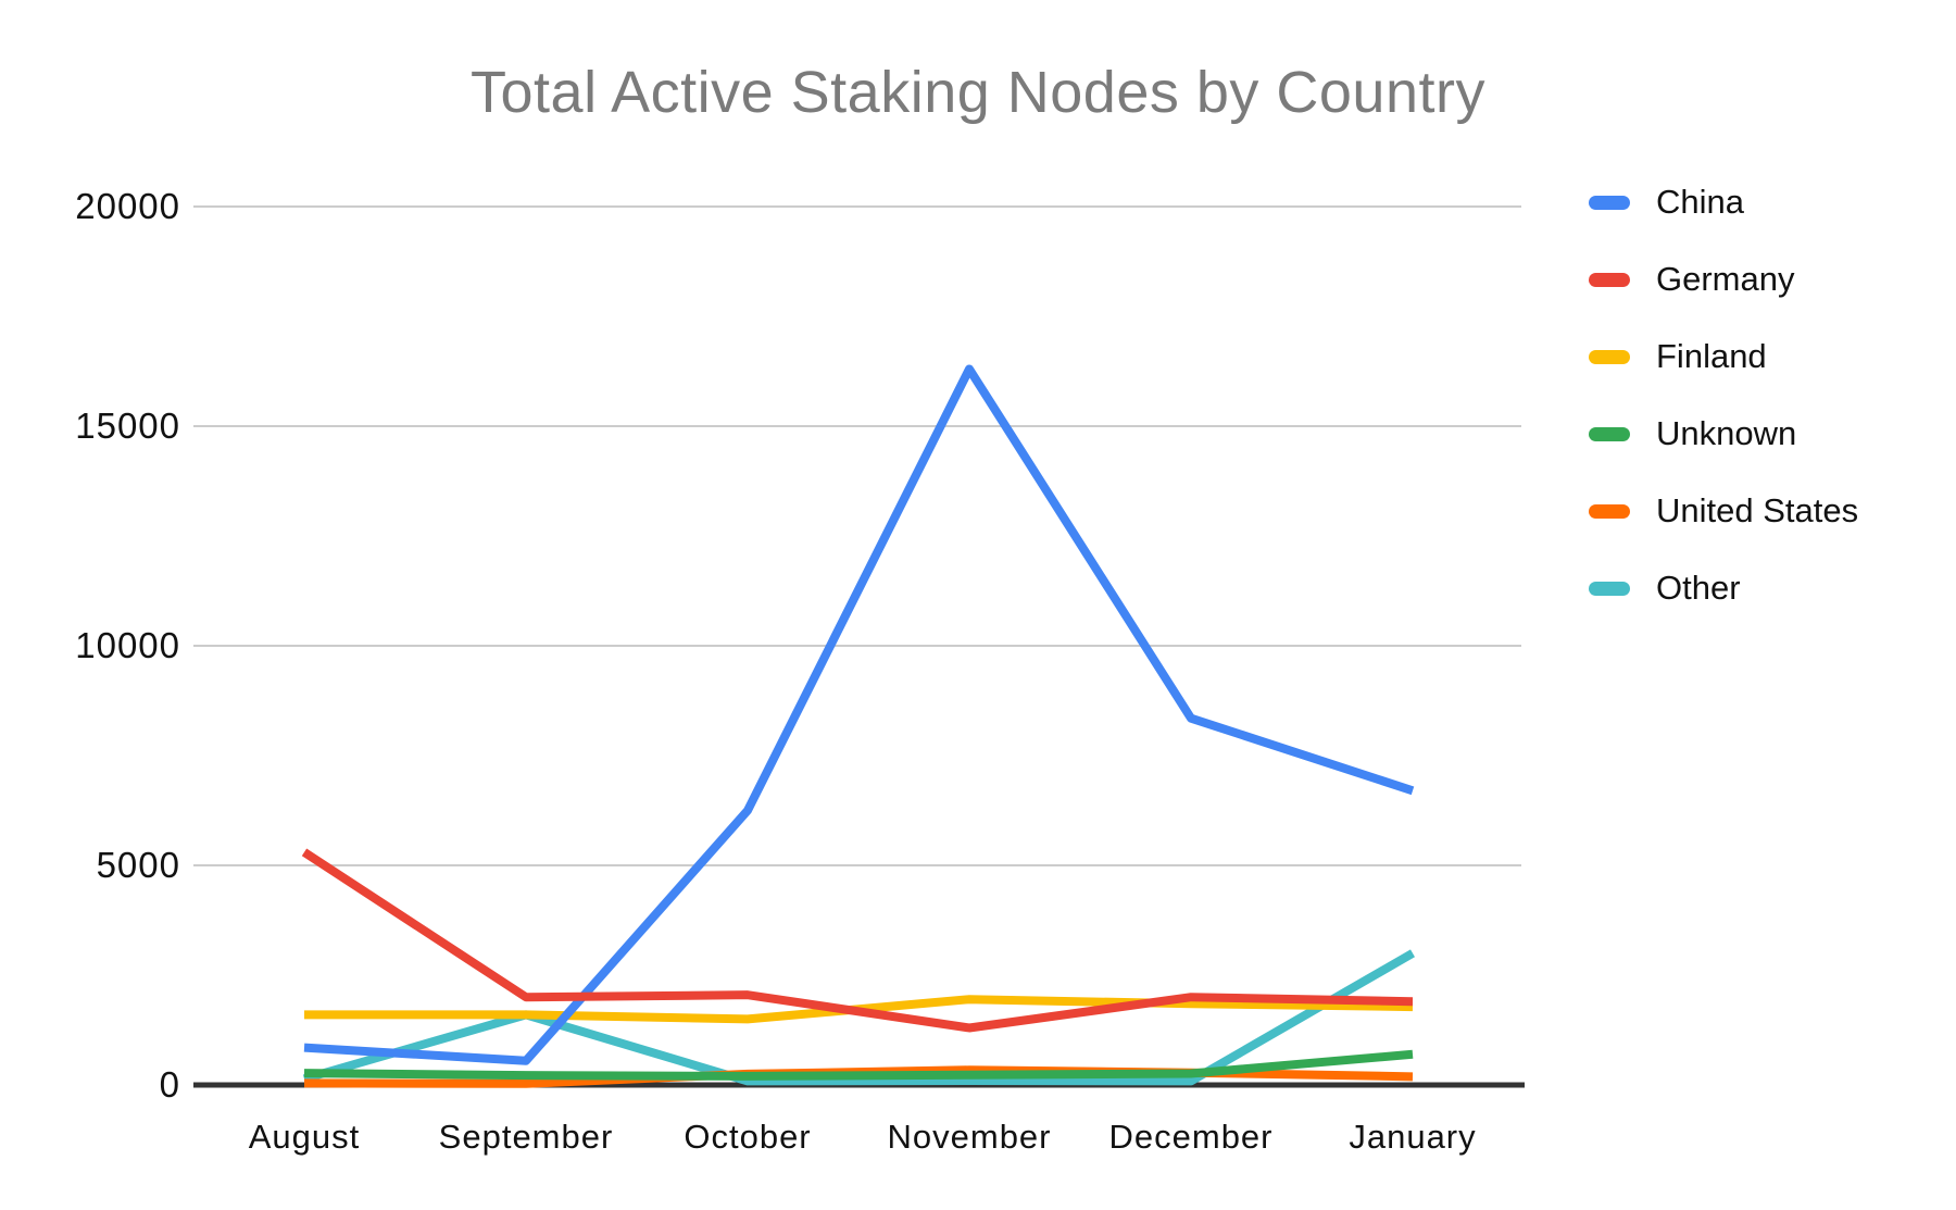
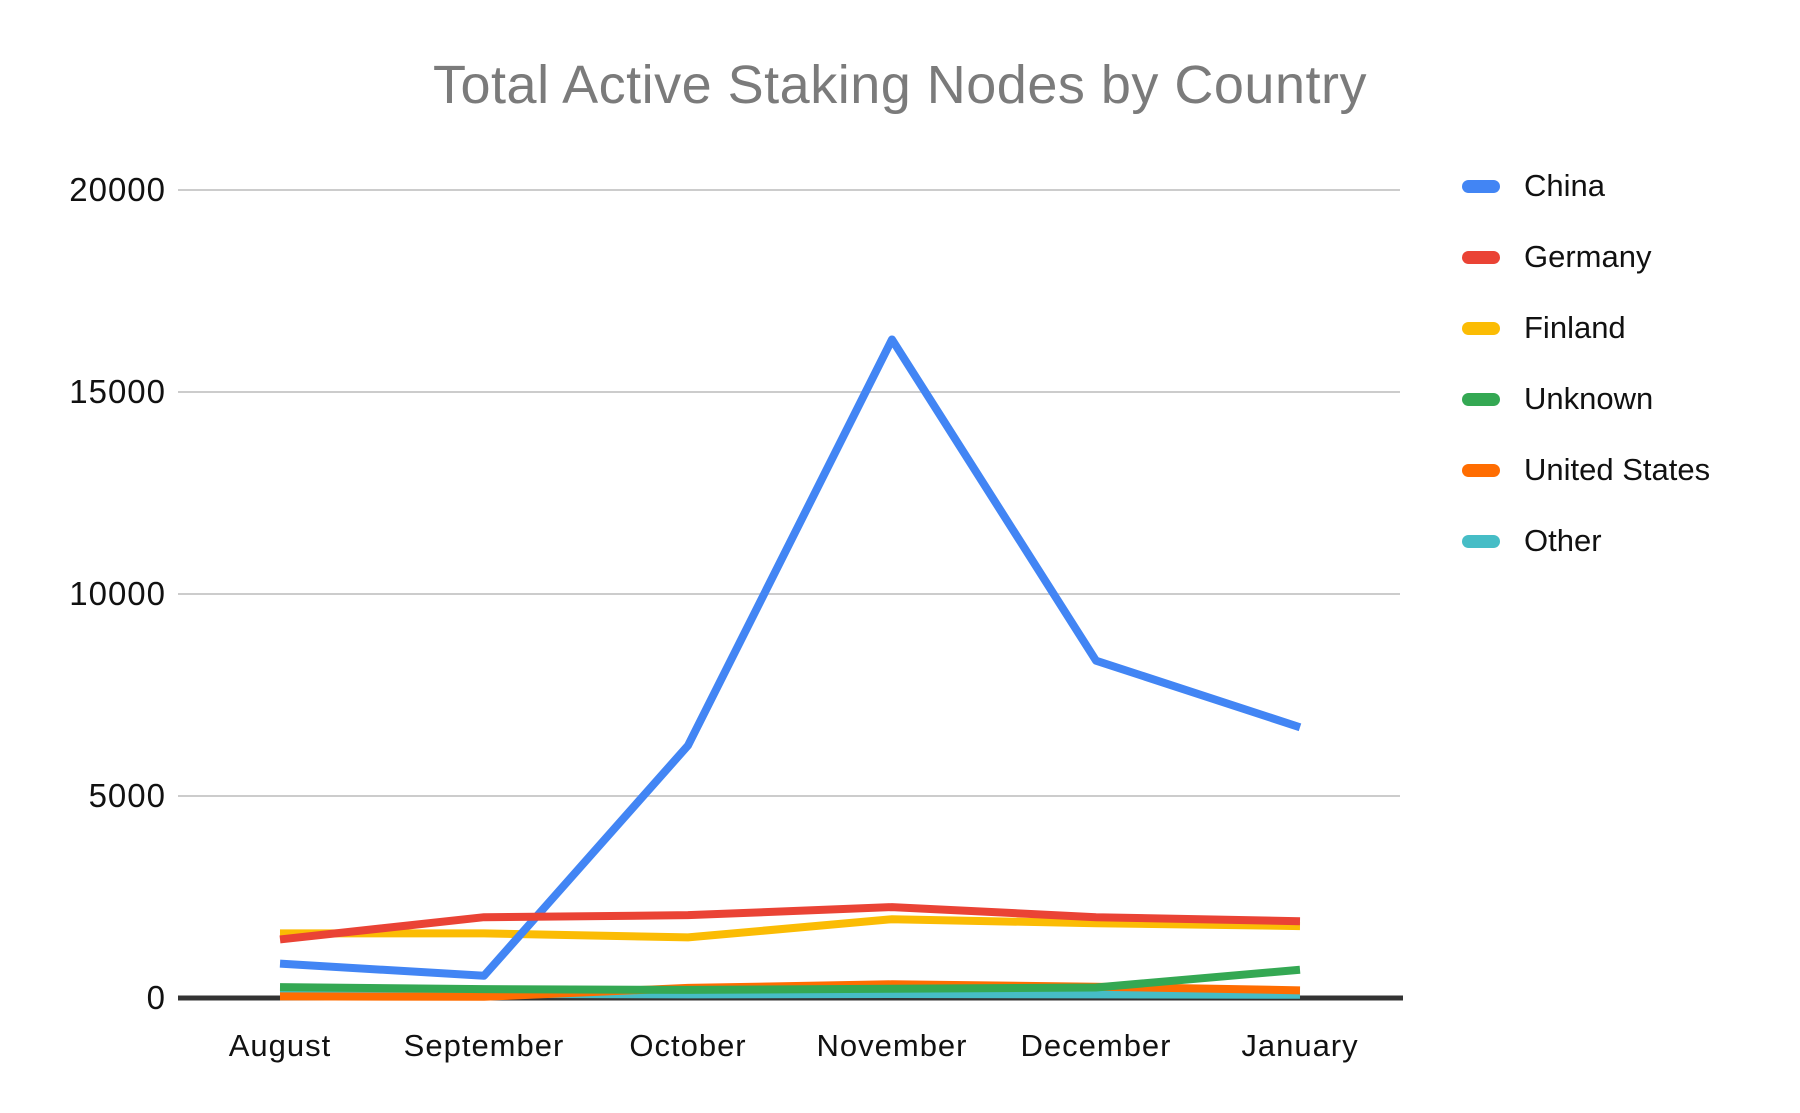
Germany/August: 5300 -> 1400
Other/September: 1600 -> 100
Germany/November: 1300 -> 2200
Other/January: 3000 -> 100
